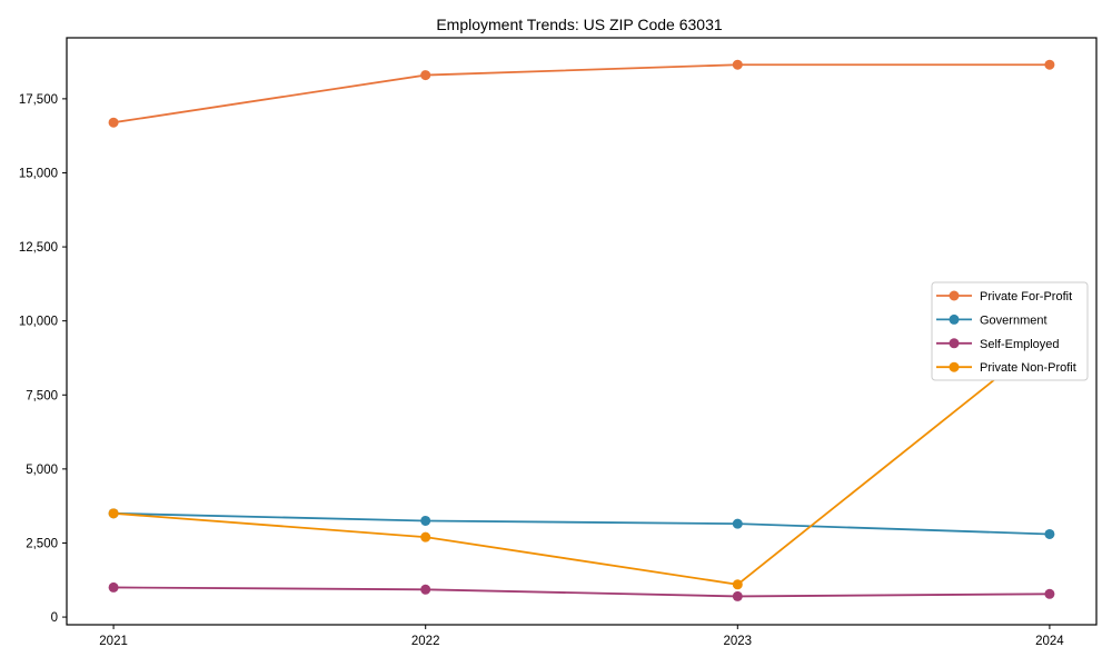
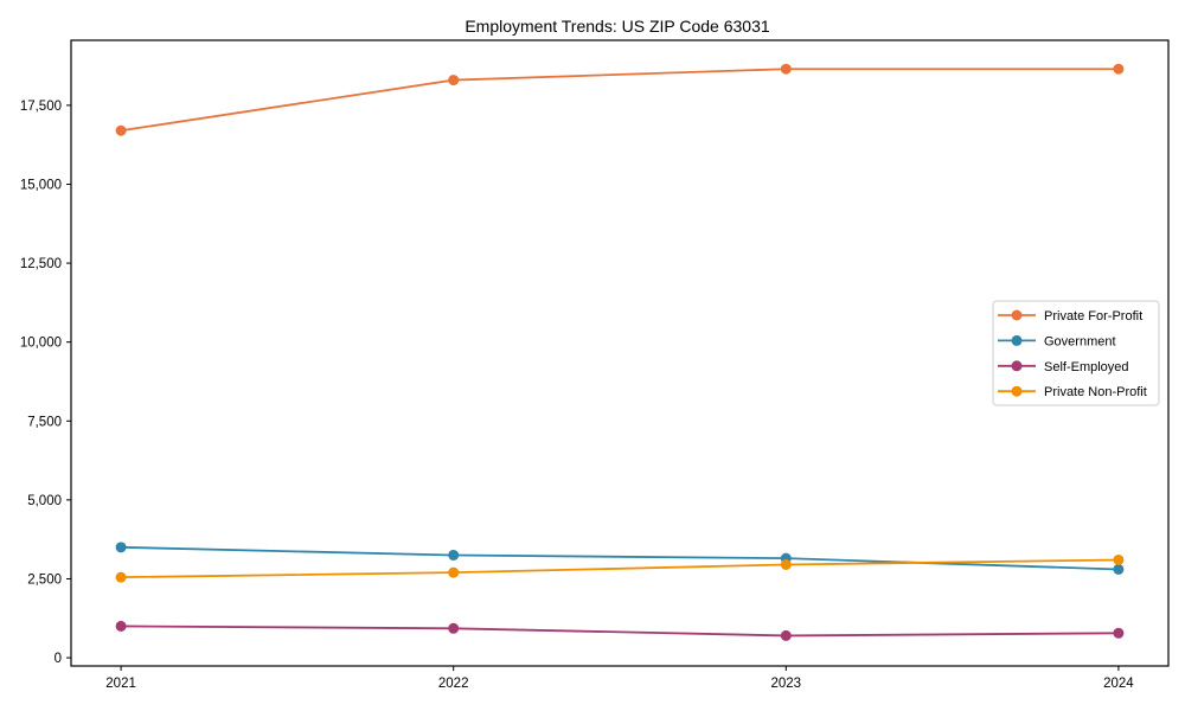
Private Non-Profit/2021: 3500 -> 2600
Private Non-Profit/2023: 1100 -> 3000
Private Non-Profit/2024: 9500 -> 3100
